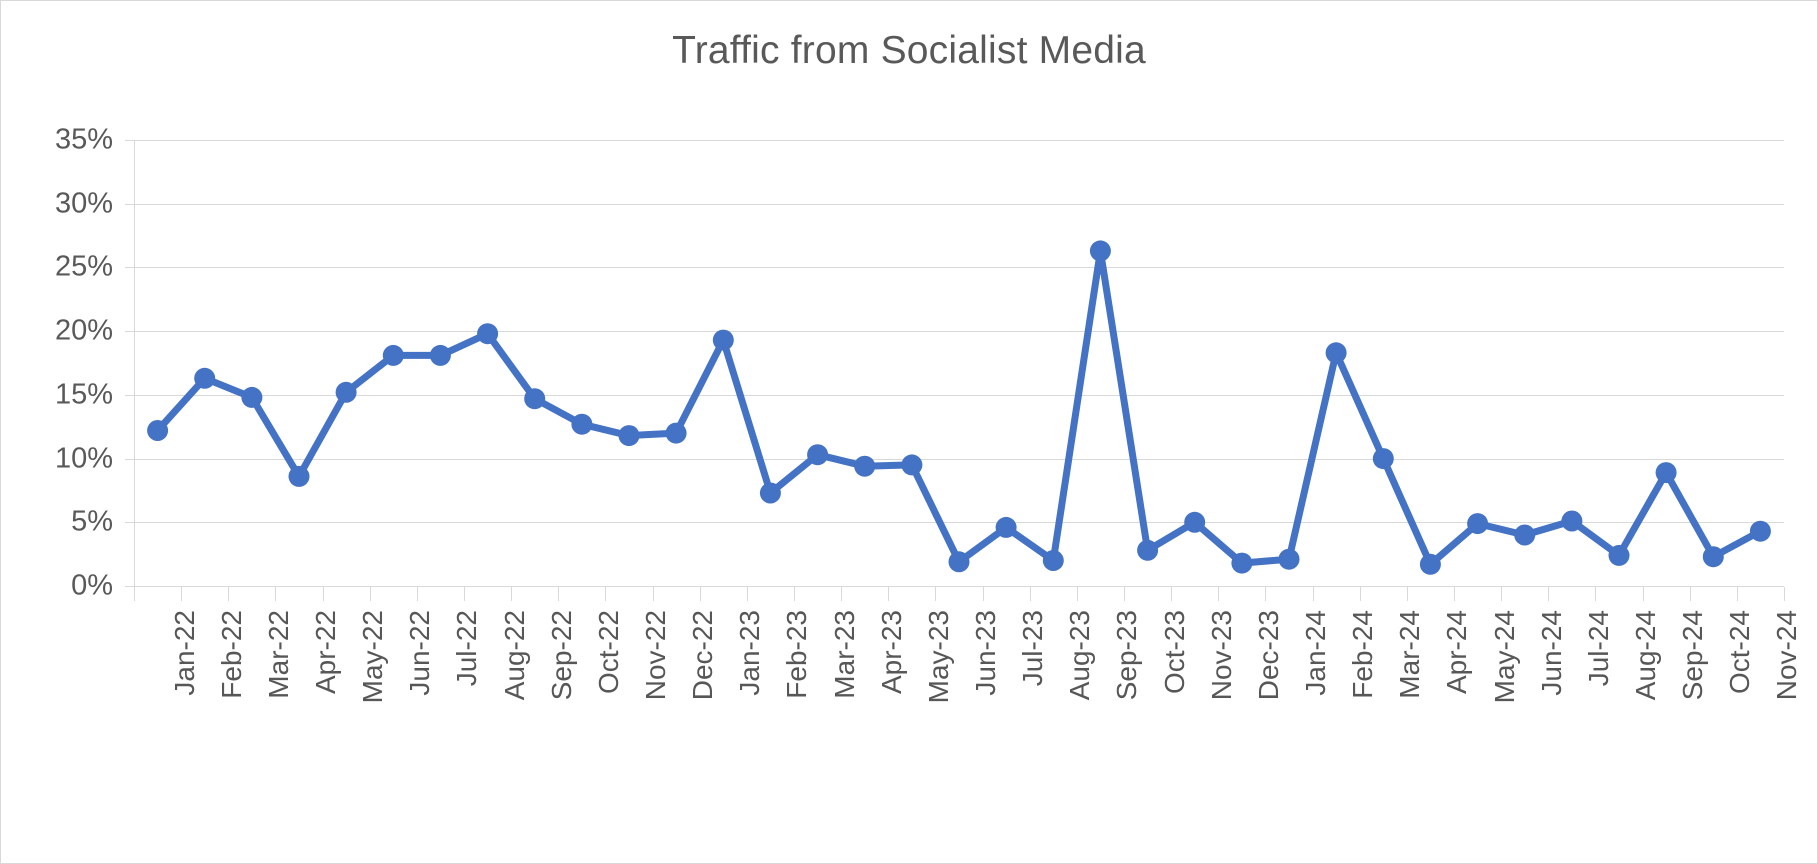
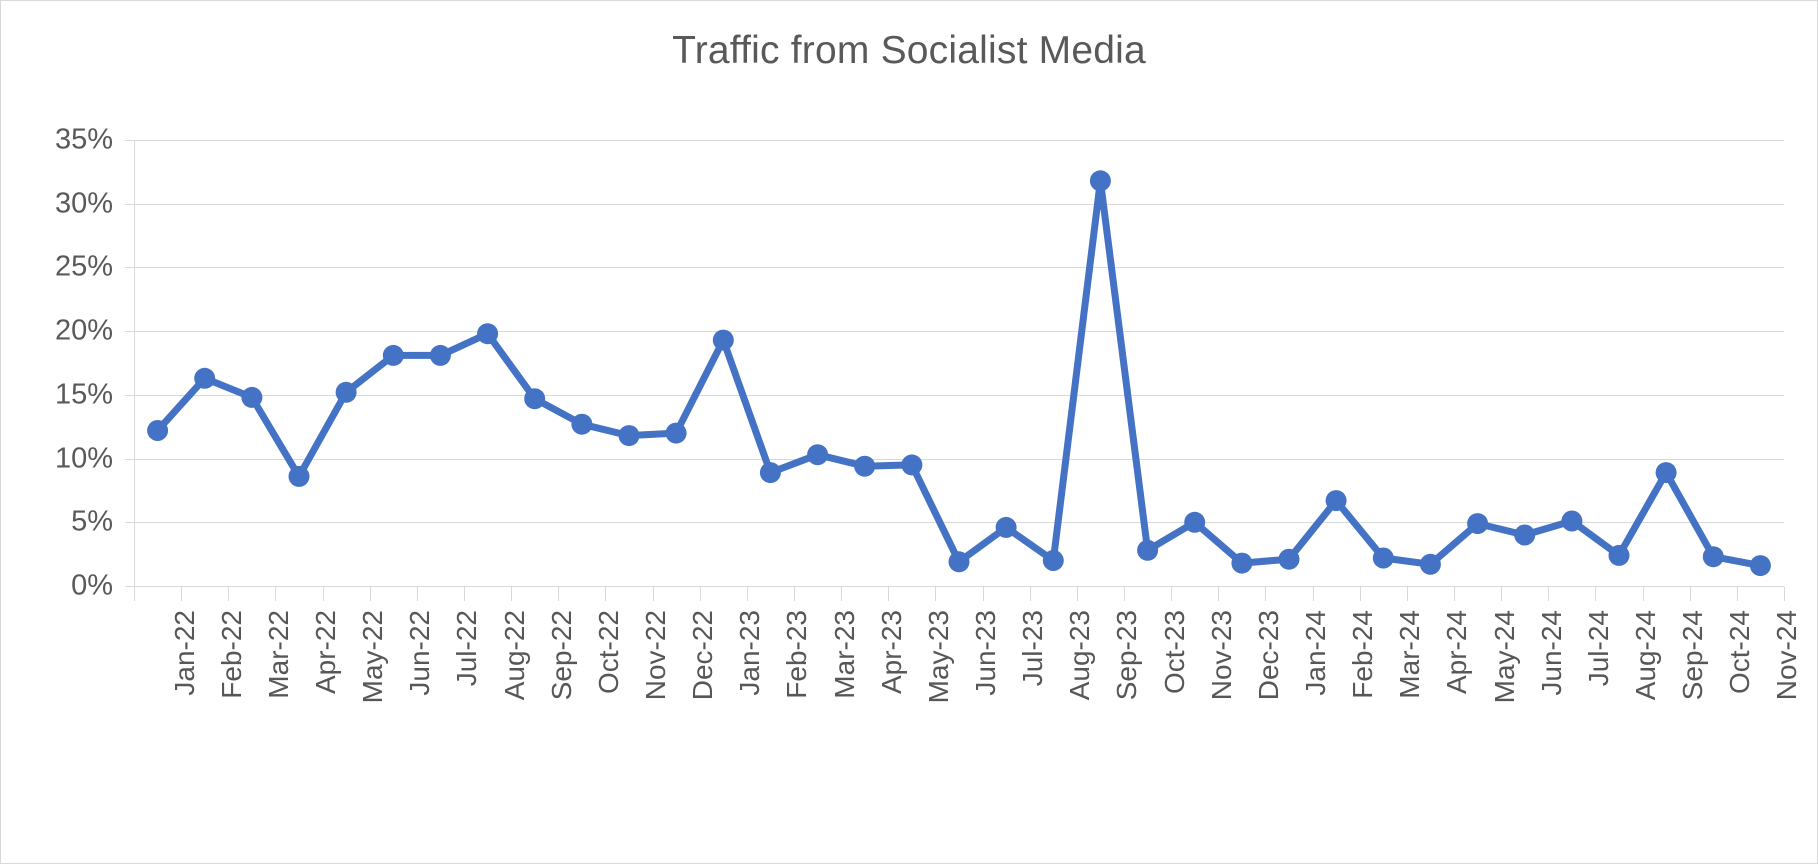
Feb-23: 7.3% -> 8.9%
Sep-23: 26.3% -> 31.8%
Feb-24: 18.3% -> 6.7%
Mar-24: 10.0% -> 2.2%
Nov-24: 4.3% -> 1.6%
